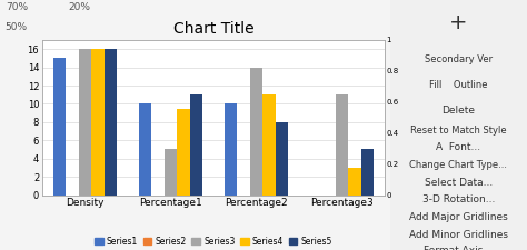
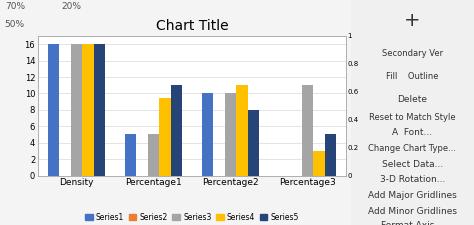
Series1/Density: 15 -> 16
Series1/Percentage1: 10 -> 5
Series3/Percentage2: 14 -> 10
